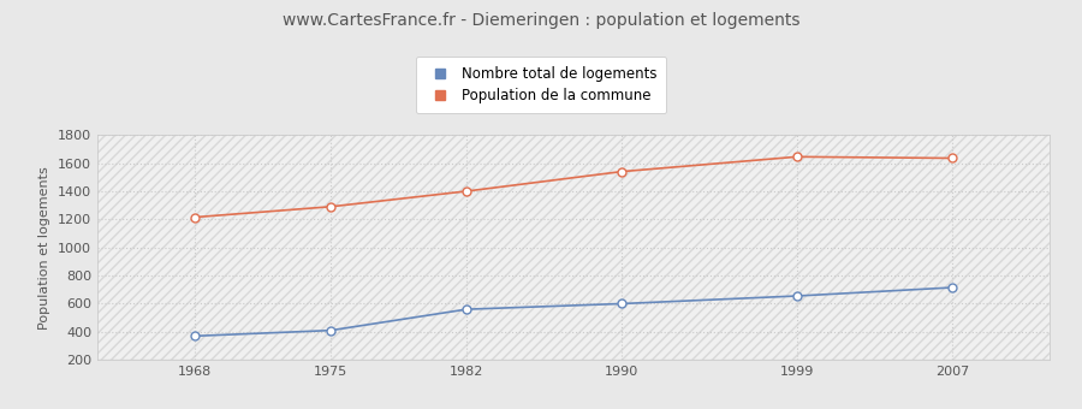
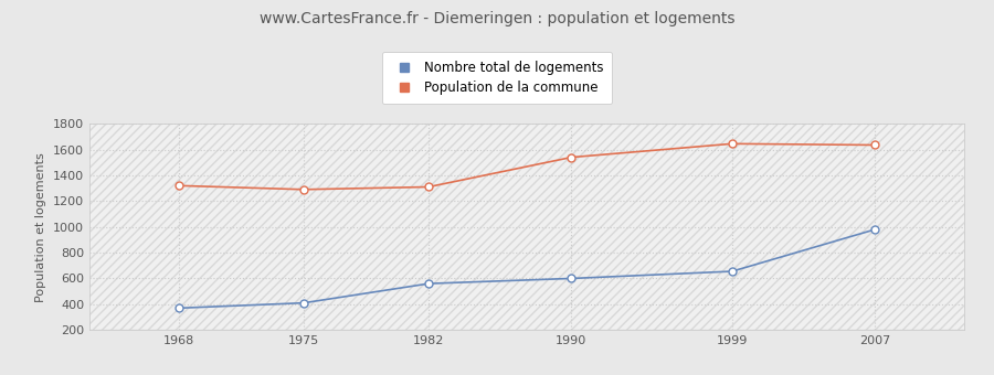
Population de la commune/1968: 1220 -> 1320
Population de la commune/1982: 1400 -> 1310
Nombre total de logements/2007: 720 -> 980
